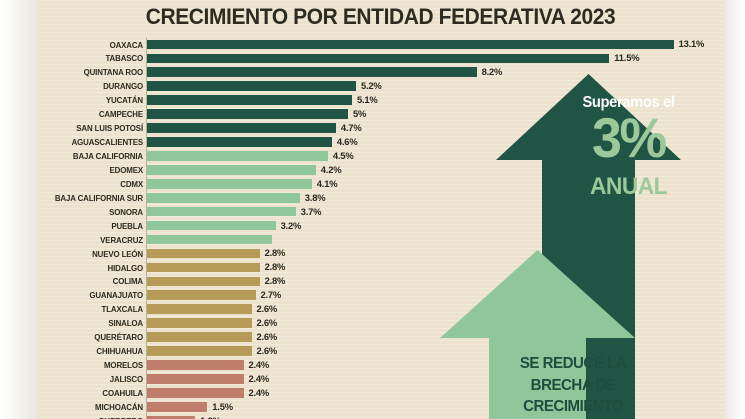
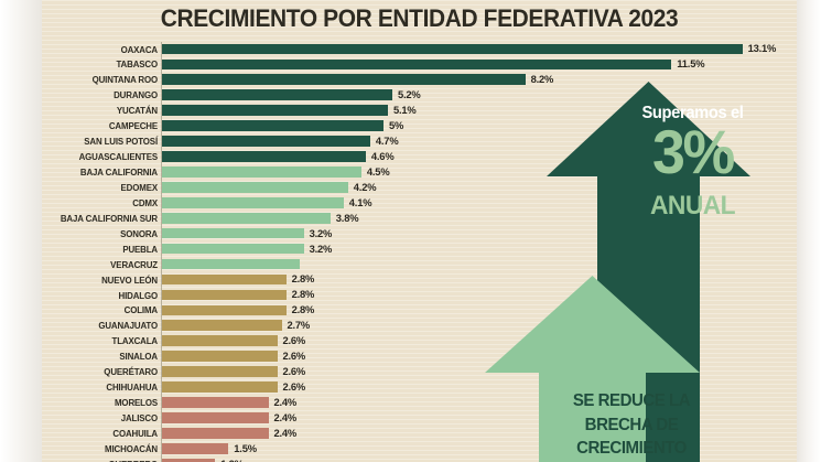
SONORA: 3.7% -> 3.2%
